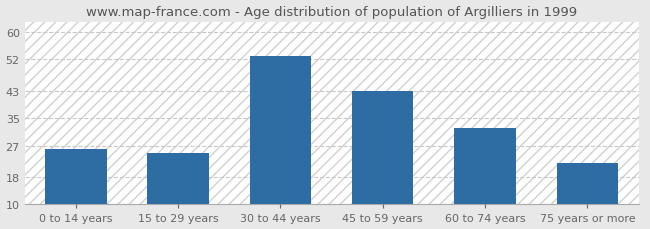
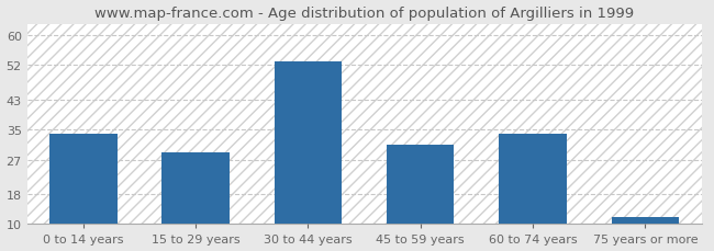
0 to 14 years: 26 -> 34
15 to 29 years: 25 -> 29
45 to 59 years: 43 -> 31
60 to 74 years: 32 -> 34
75 years or more: 22 -> 12
